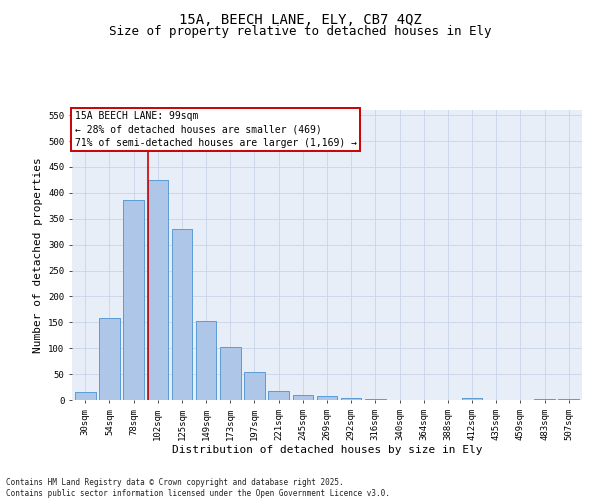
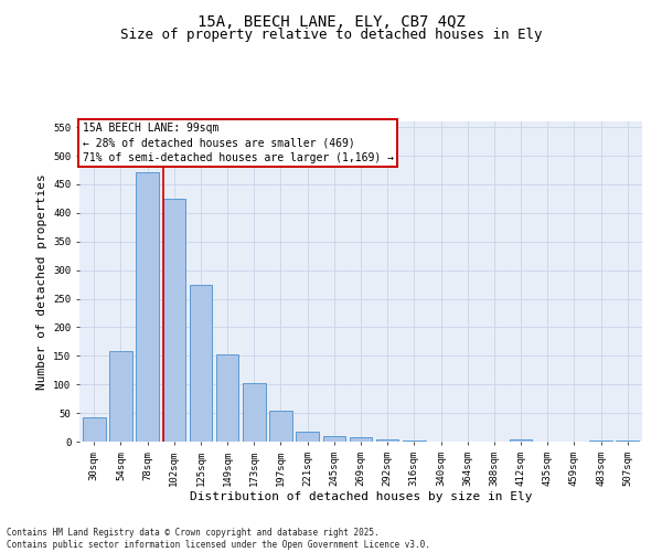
30sqm: 15 -> 42
78sqm: 387 -> 472
125sqm: 330 -> 274
